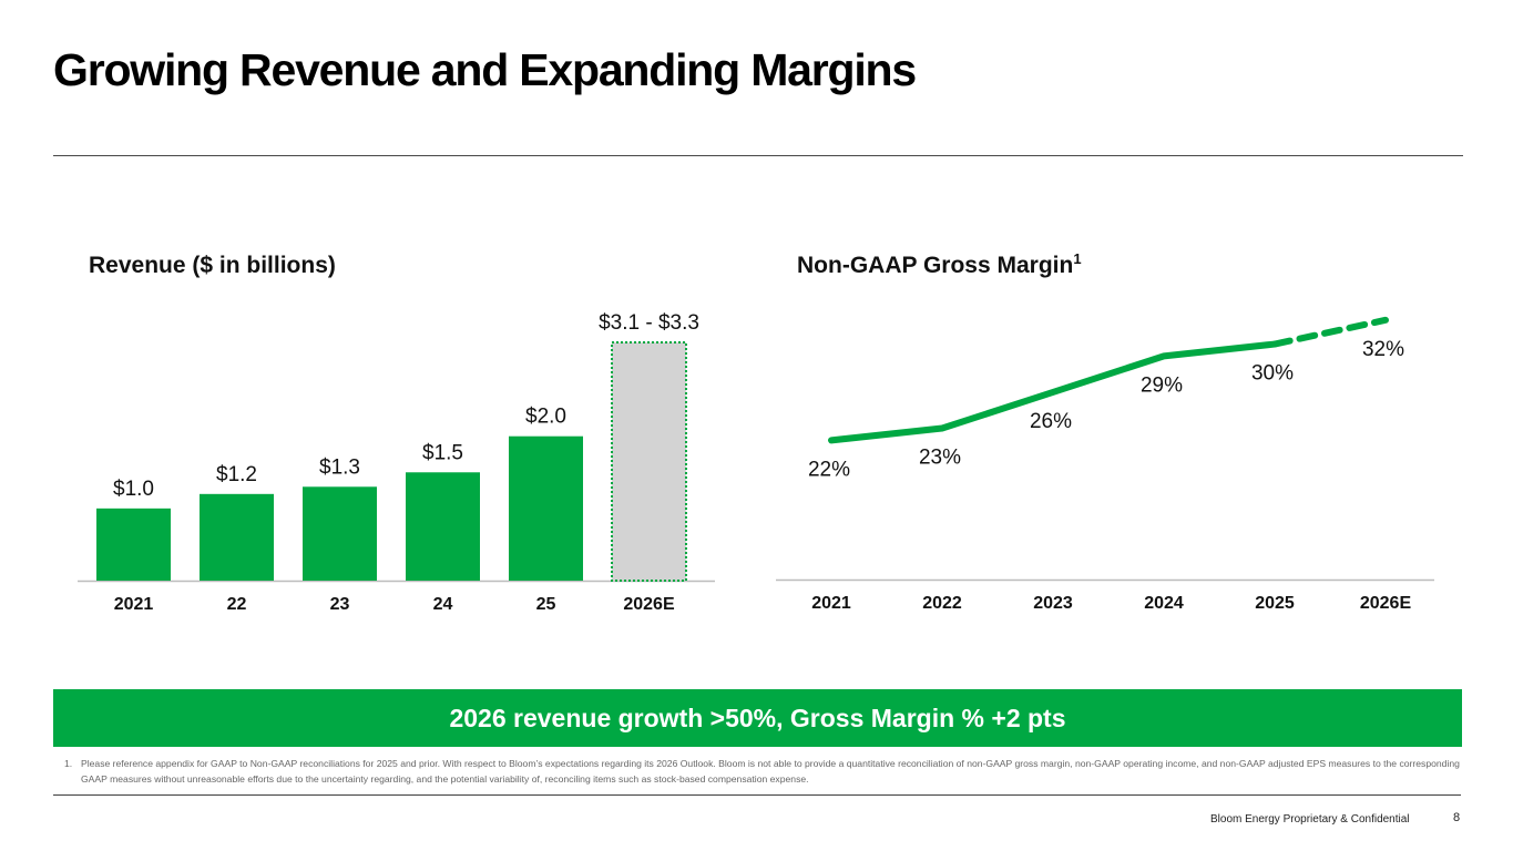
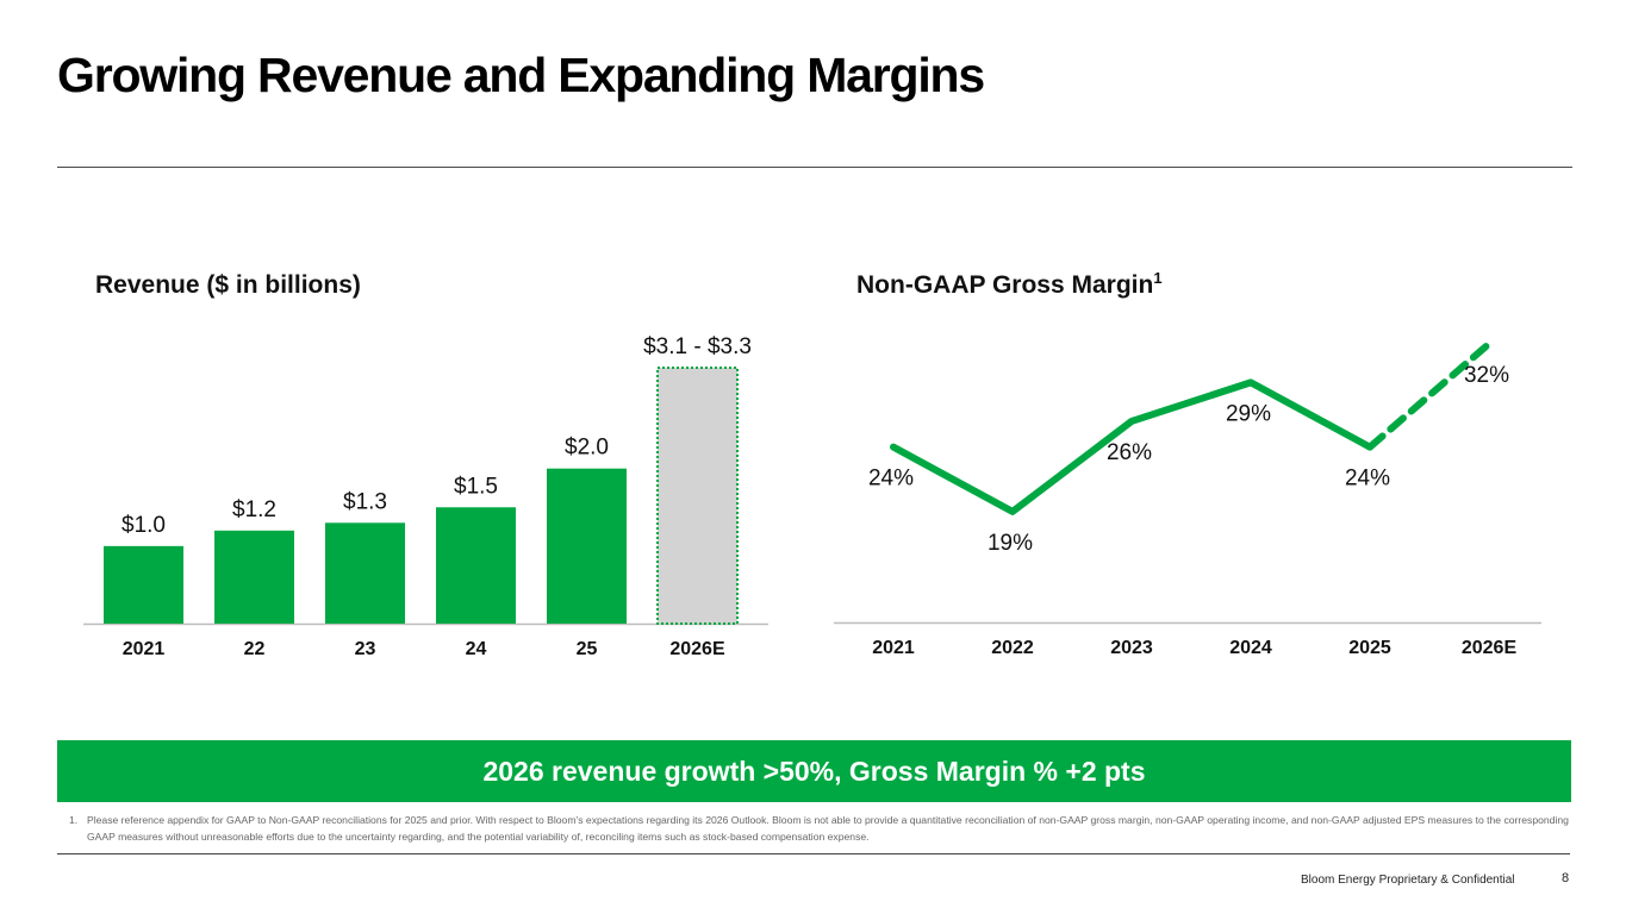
Non-GAAP Gross Margin/2021: 22% -> 24%
Non-GAAP Gross Margin/2022: 23% -> 19%
Non-GAAP Gross Margin/2025: 30% -> 24%
